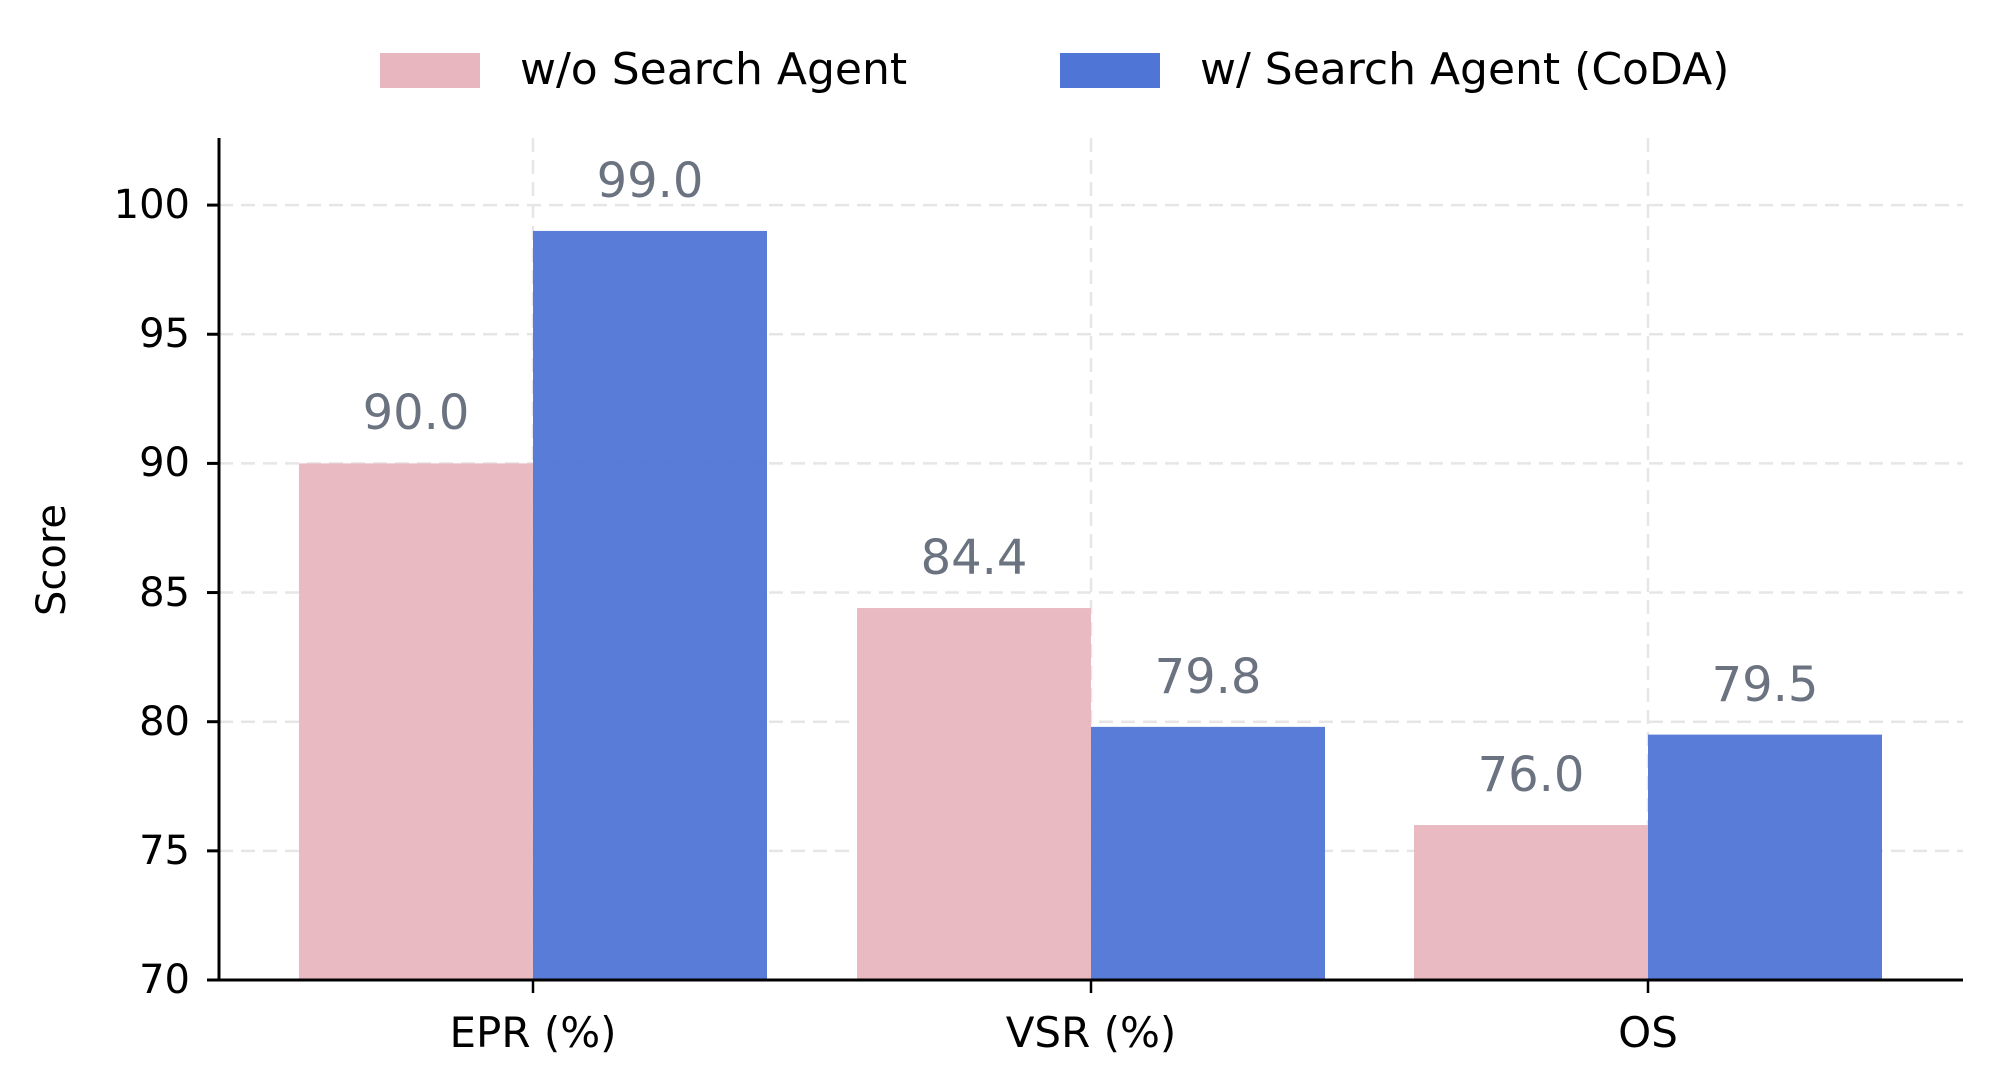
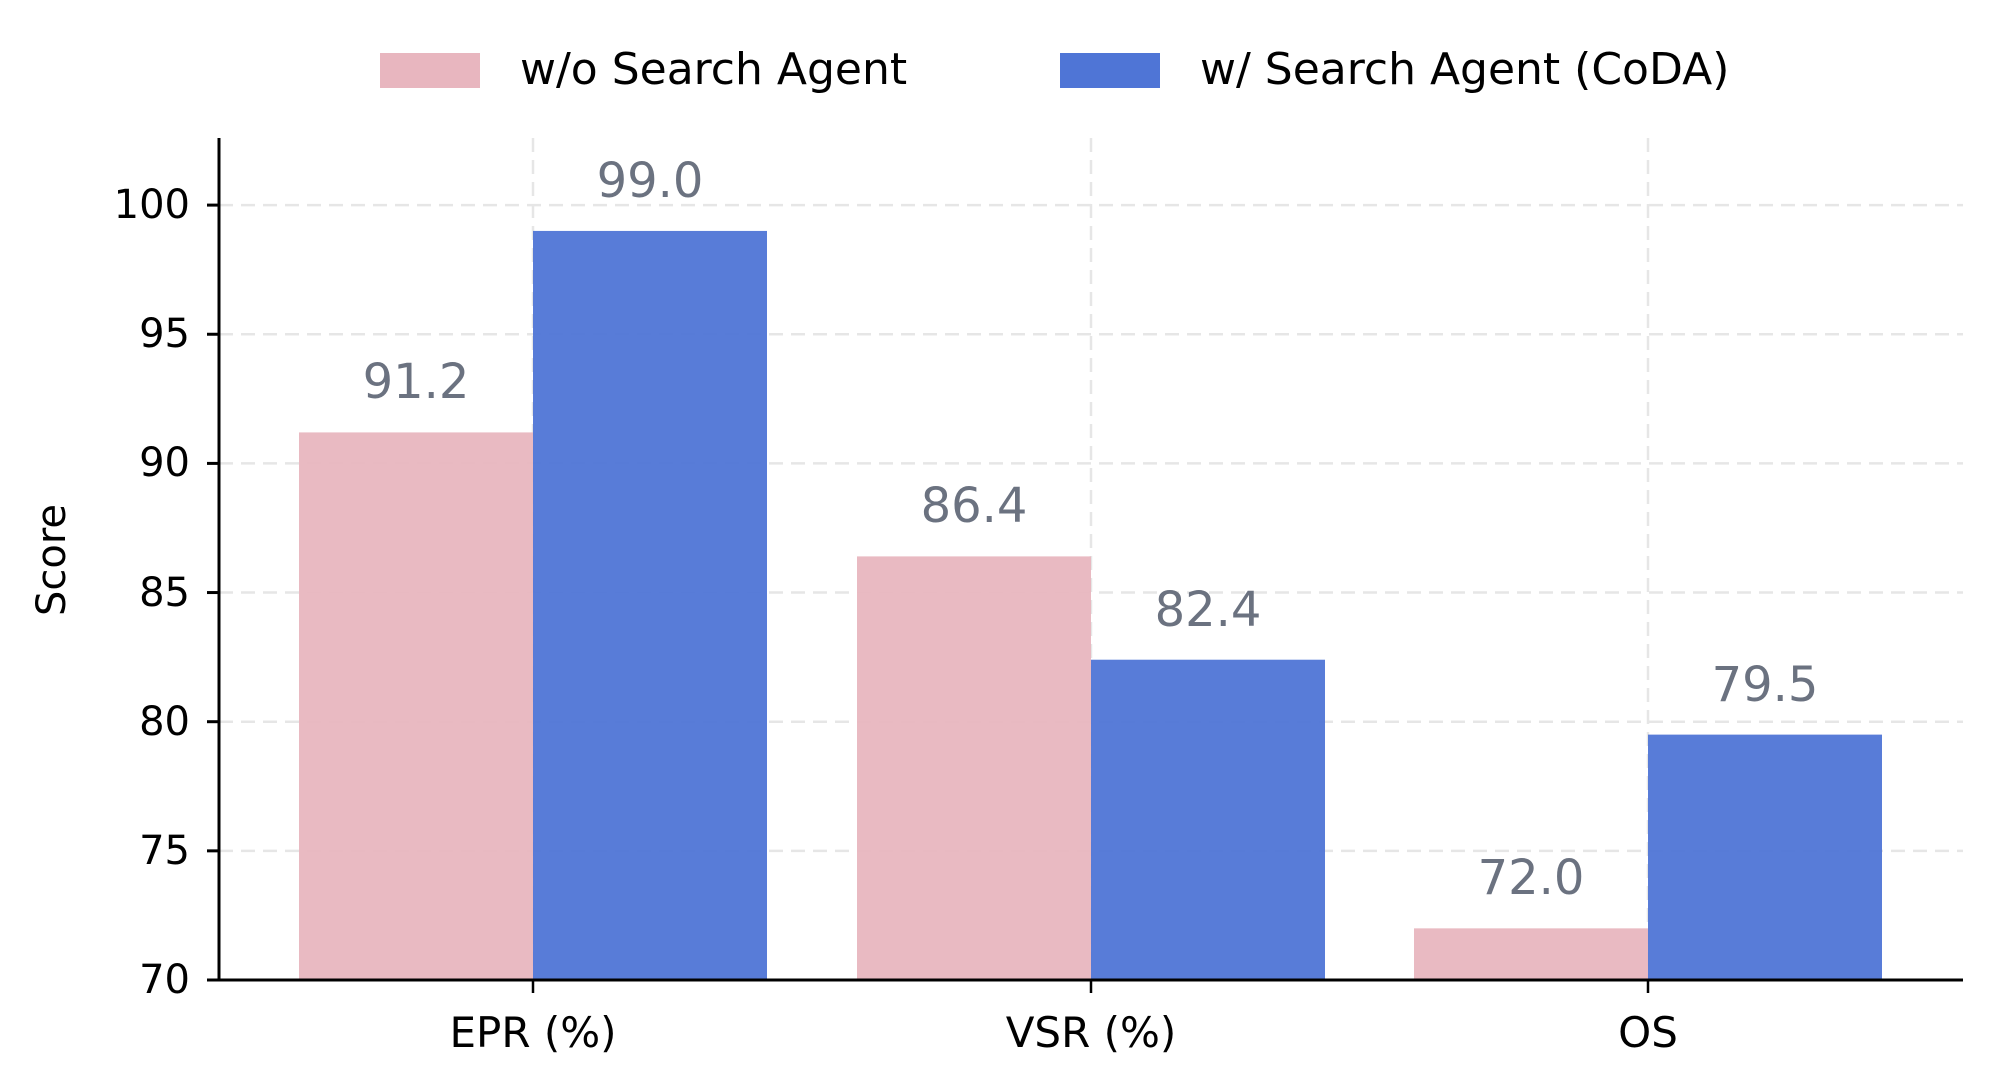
w/o Search Agent/EPR (%): 90.0 -> 91.2
w/o Search Agent/VSR (%): 84.4 -> 86.4
w/ Search Agent (CoDA)/VSR (%): 79.8 -> 82.4
w/o Search Agent/OS: 76.0 -> 72.0
